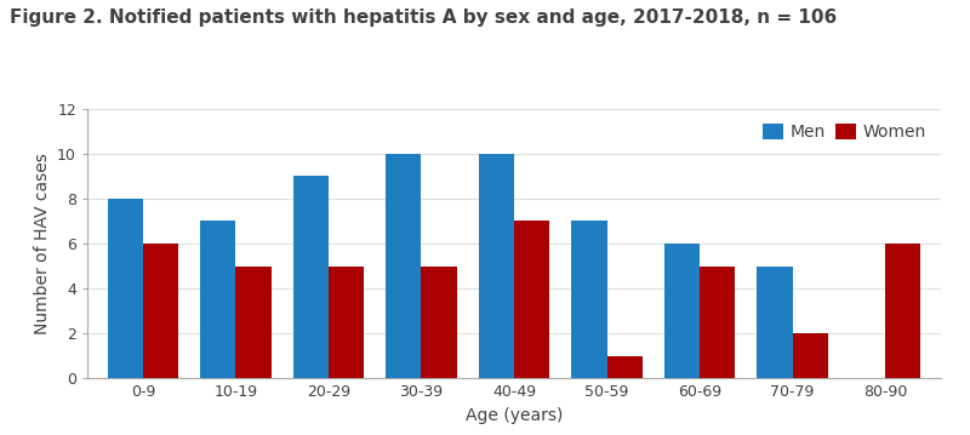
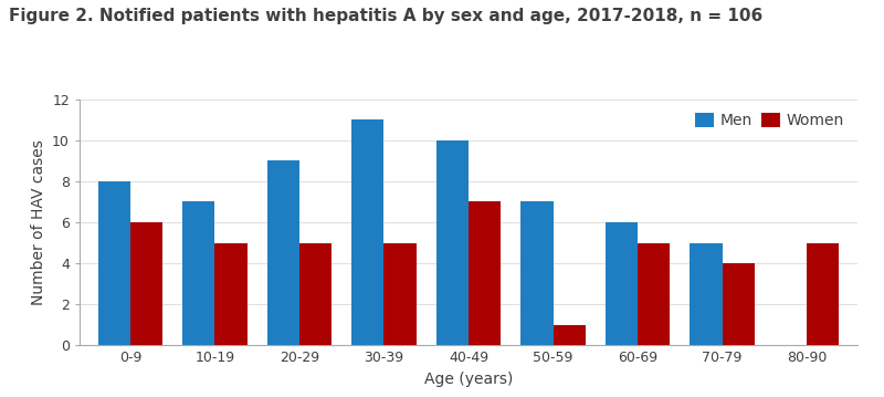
Men/30-39: 10 -> 11
Women/70-79: 2 -> 4
Women/80-90: 6 -> 5
